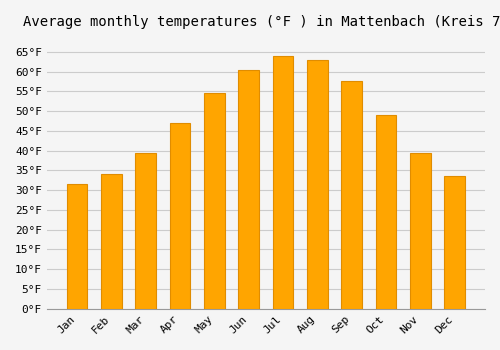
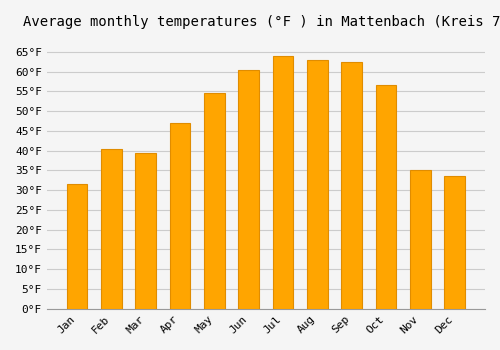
Feb: 34.0°F -> 40.5°F
Sep: 57.5°F -> 62.5°F
Oct: 49.0°F -> 56.5°F
Nov: 39.5°F -> 35.0°F
